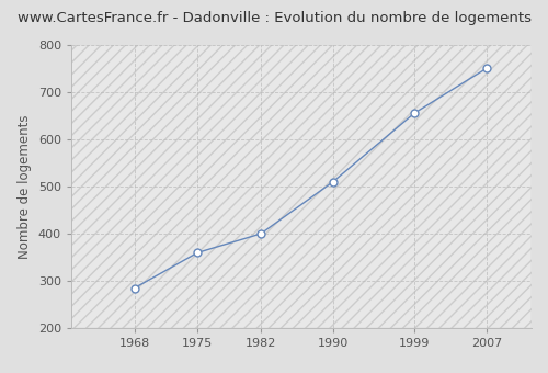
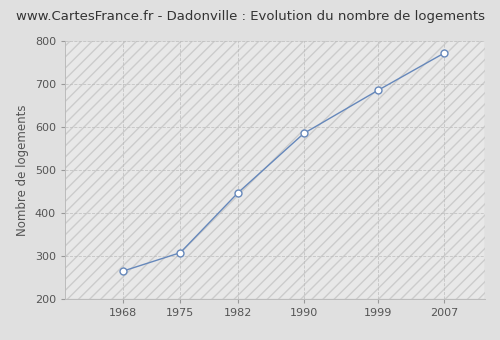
1968: 285 -> 265
1975: 360 -> 308
1982: 400 -> 447
1990: 510 -> 585
1999: 655 -> 685
2007: 750 -> 771
